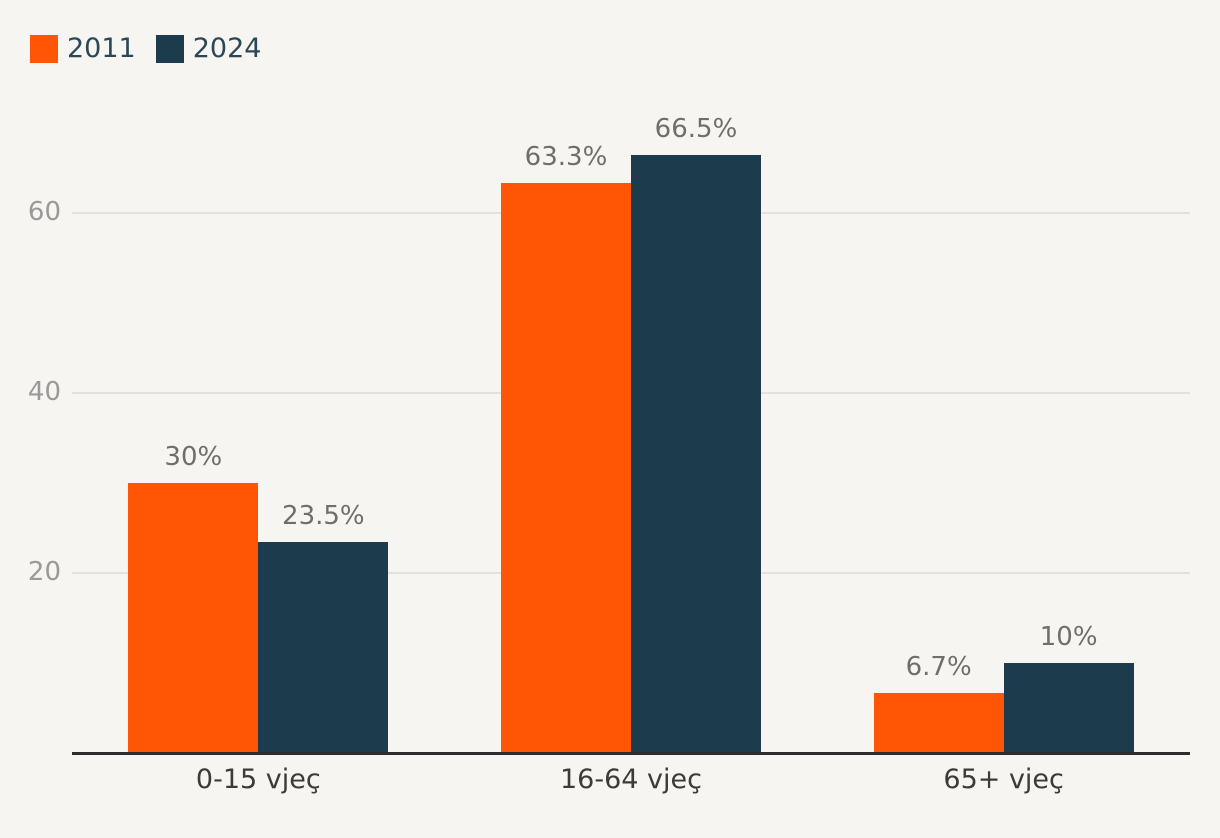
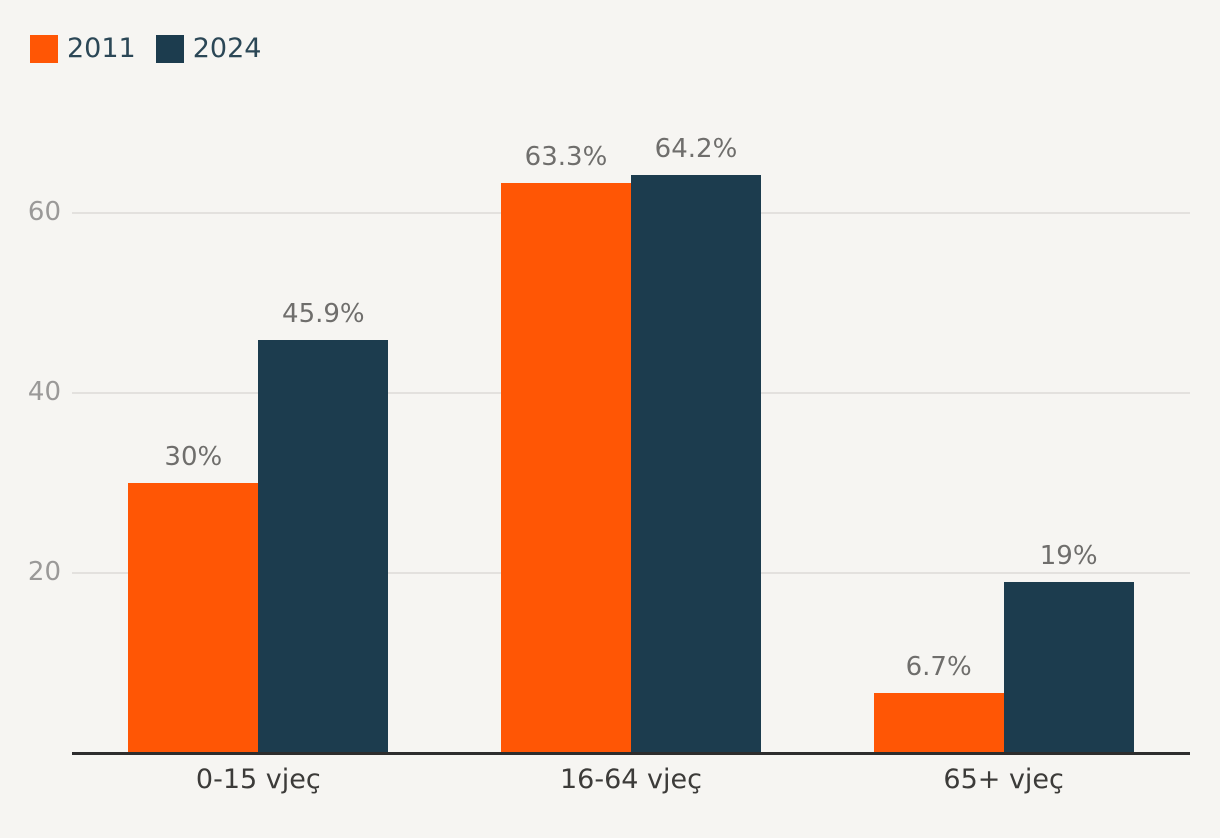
2024/0-15 vjeç: 23.5% -> 45.9%
2024/16-64 vjeç: 66.5% -> 64.2%
2024/65+ vjeç: 10% -> 19%
